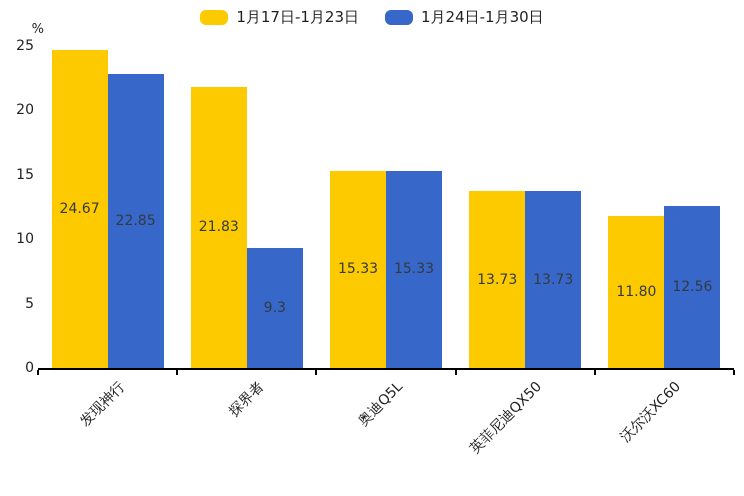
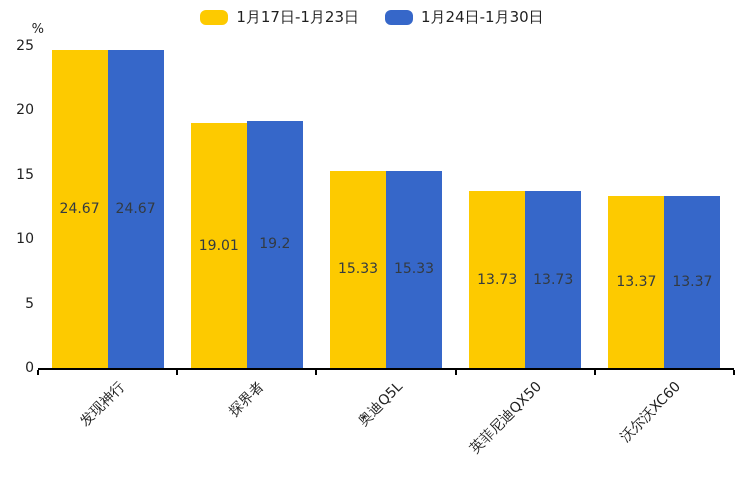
1月24日-1月30日/发现神行: 22.85 -> 24.67
1月17日-1月23日/探界者: 21.83 -> 19.01
1月24日-1月30日/探界者: 9.3 -> 19.2
1月17日-1月23日/沃尔沃XC60: 11.80 -> 13.37
1月24日-1月30日/沃尔沃XC60: 12.56 -> 13.37
